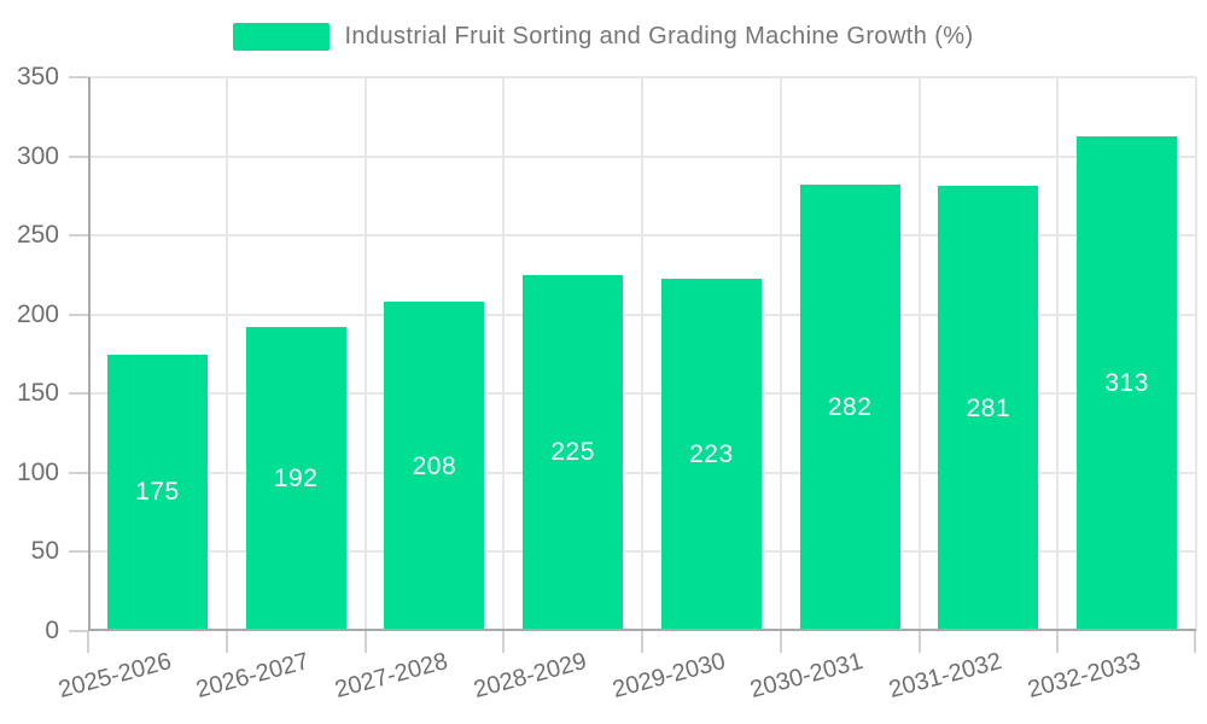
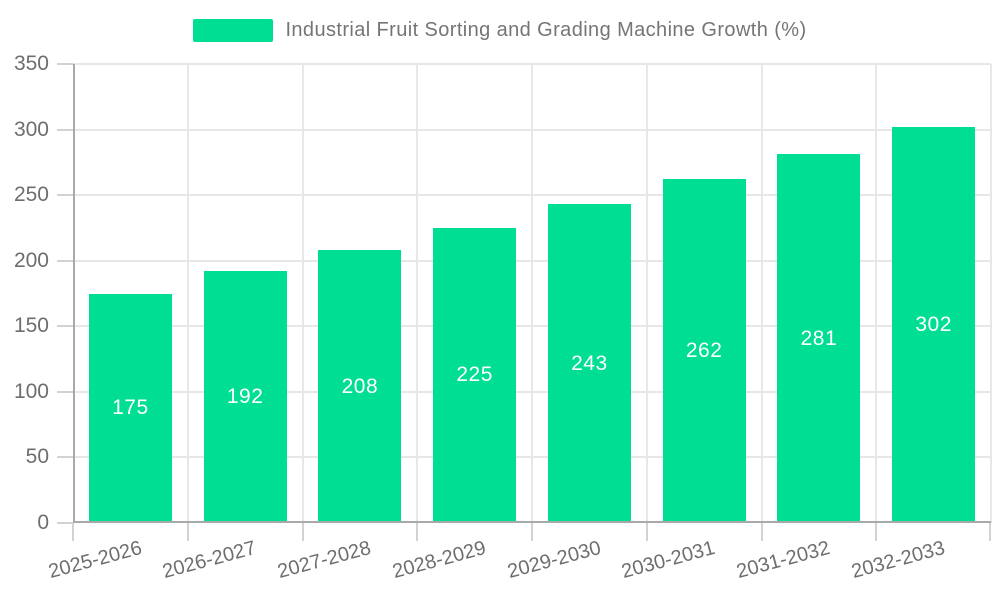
2029-2030: 223 -> 243
2030-2031: 282 -> 262
2032-2033: 313 -> 302
